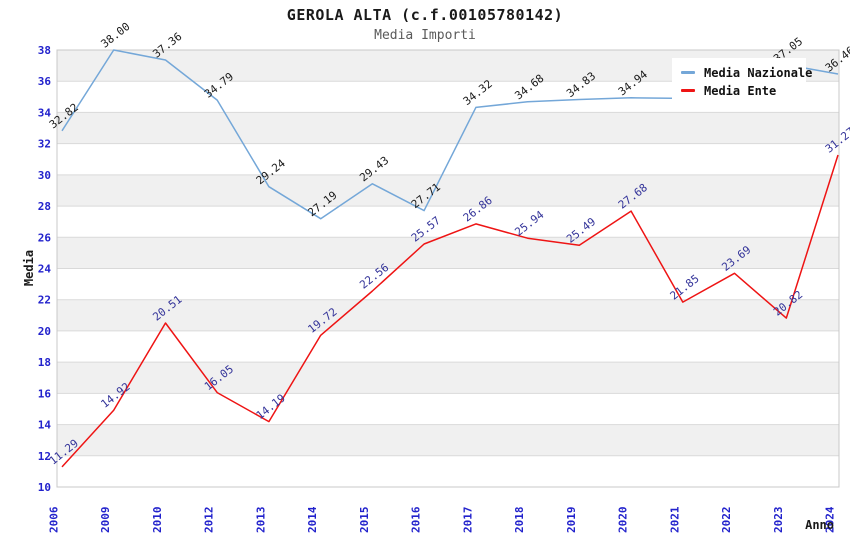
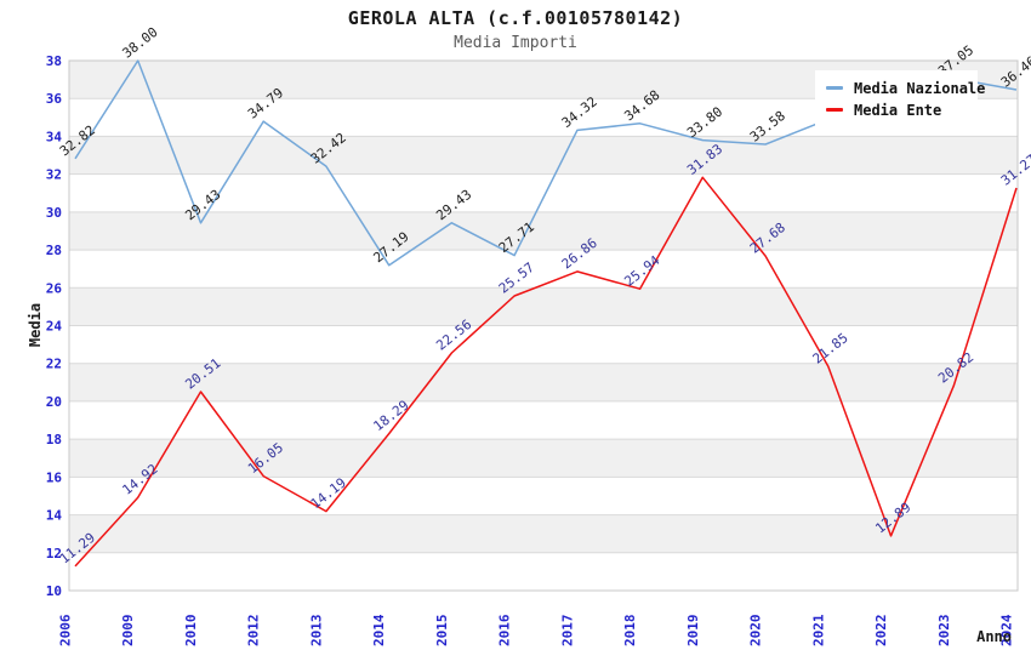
Media Nazionale/2010: 37.36 -> 29.43
Media Nazionale/2013: 29.24 -> 32.42
Media Ente/2014: 19.72 -> 18.29
Media Nazionale/2019: 34.83 -> 33.80
Media Ente/2019: 25.49 -> 31.83
Media Nazionale/2020: 34.94 -> 33.58
Media Ente/2022: 23.69 -> 12.89
